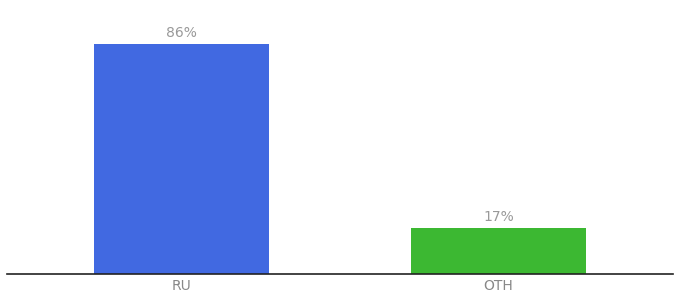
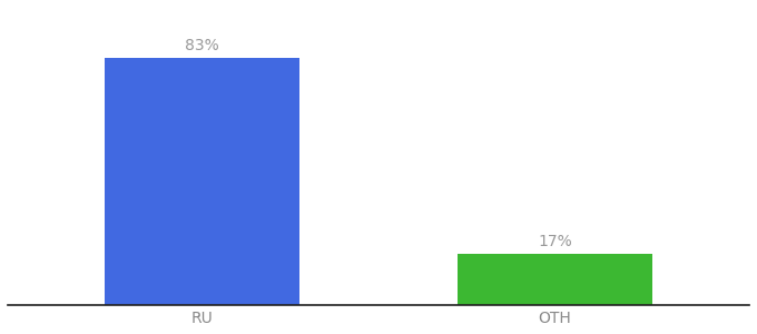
RU: 86% -> 83%
